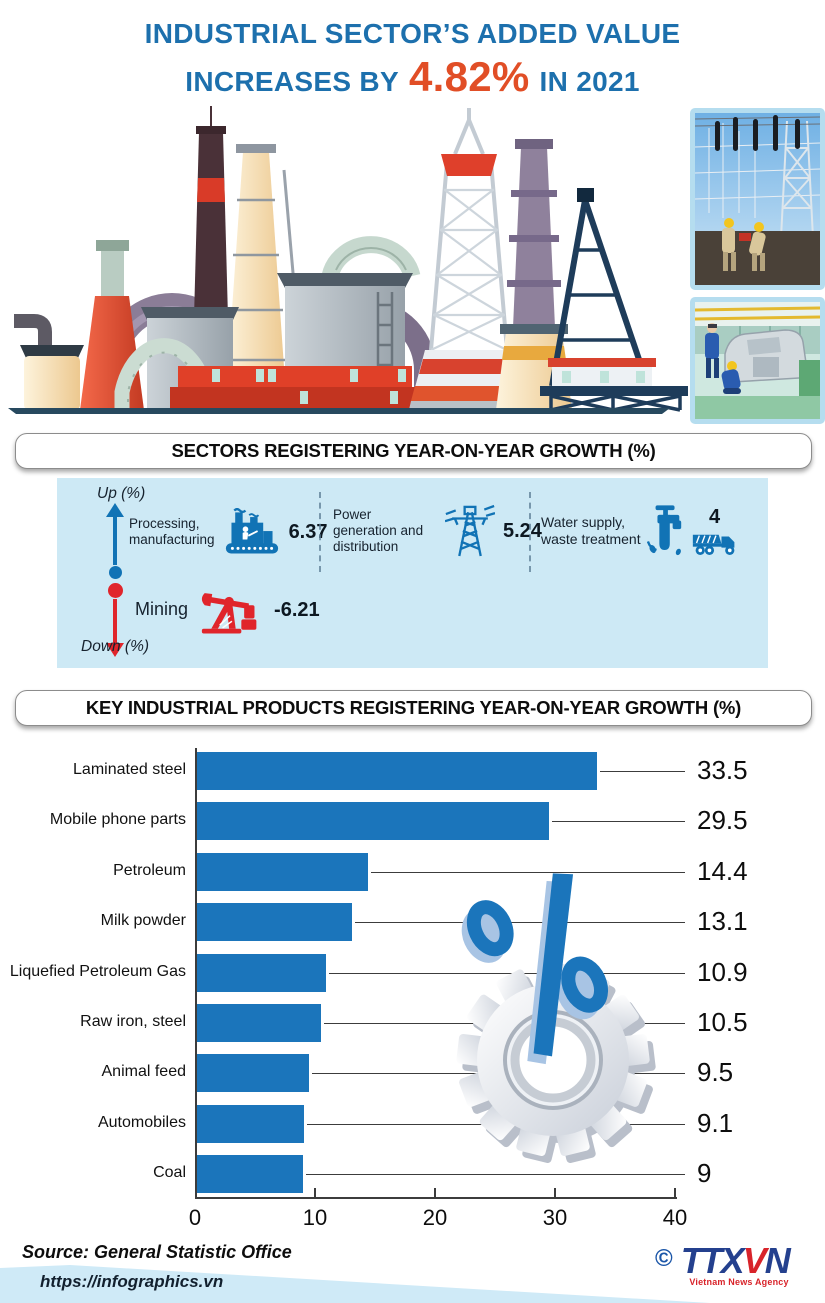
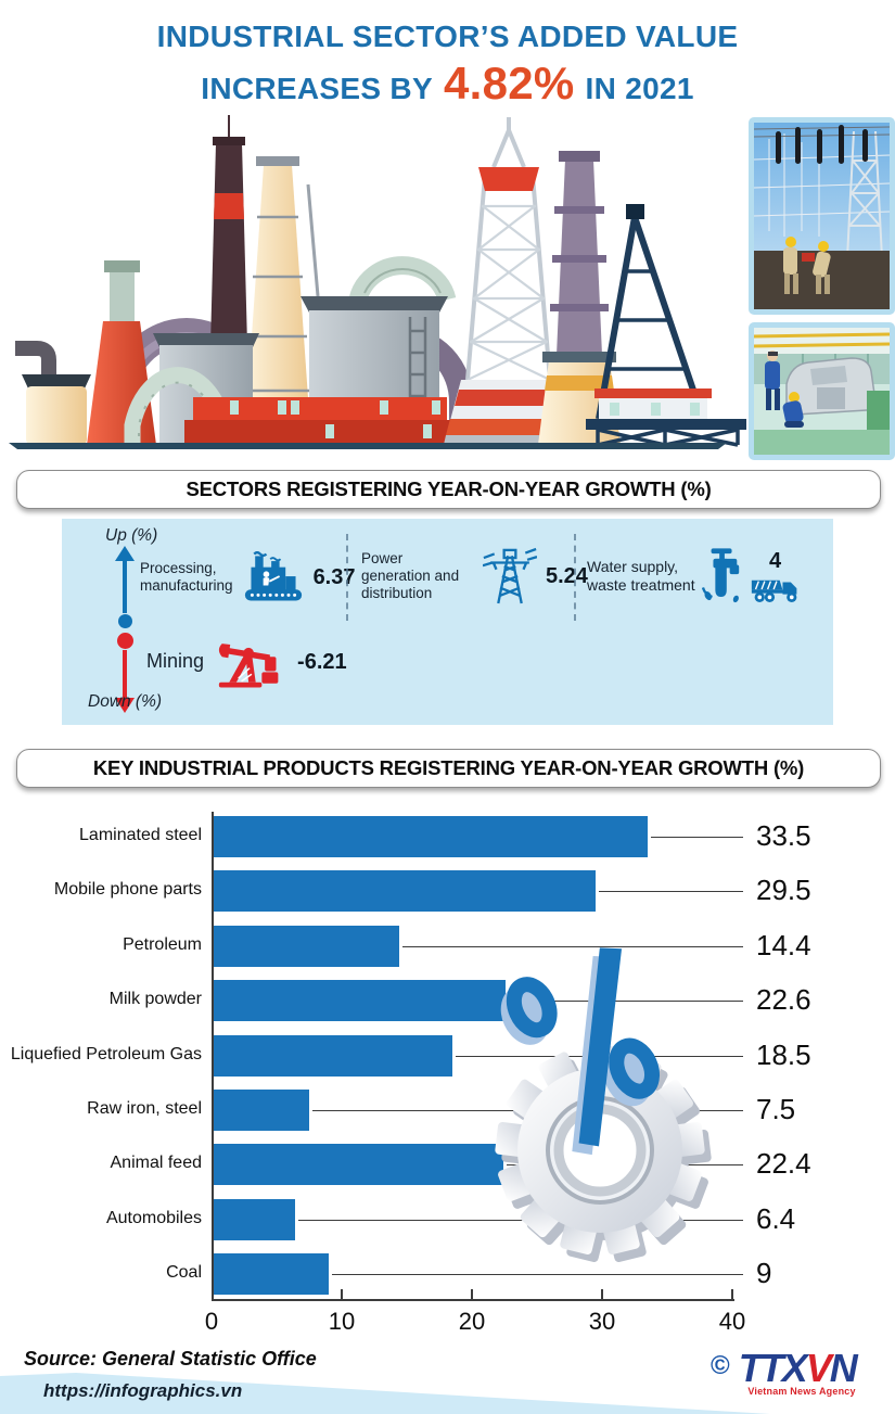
Milk powder: 13.1 -> 22.6
Liquefied Petroleum Gas: 10.9 -> 18.5
Raw iron, steel: 10.5 -> 7.5
Animal feed: 9.5 -> 22.4
Automobiles: 9.1 -> 6.4
